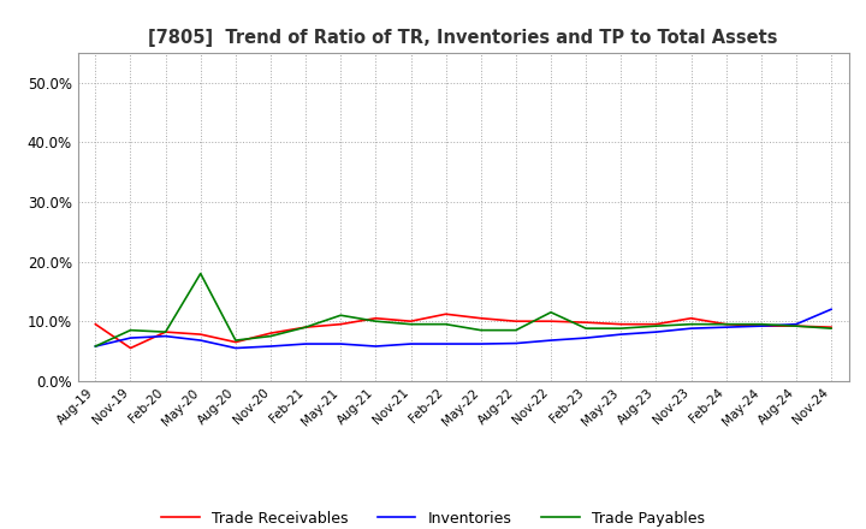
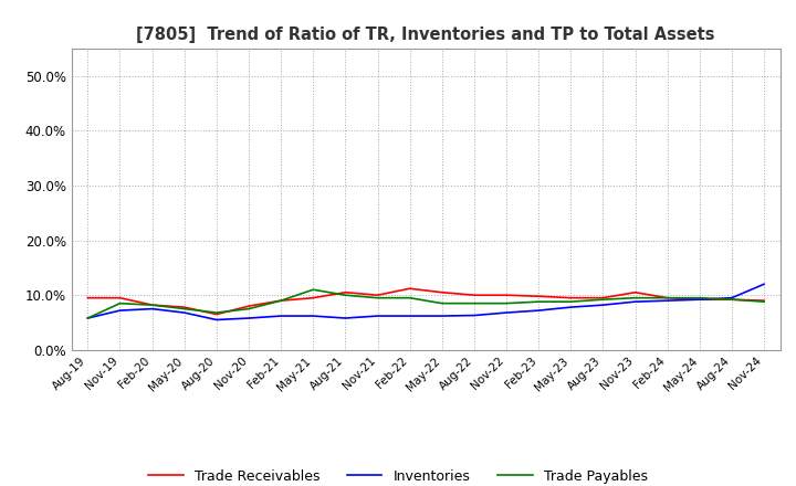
Trade Receivables/Nov-19: 5.5% -> 9.5%
Trade Payables/May-20: 18.0% -> 7.5%
Trade Payables/Nov-22: 11.5% -> 8.5%
